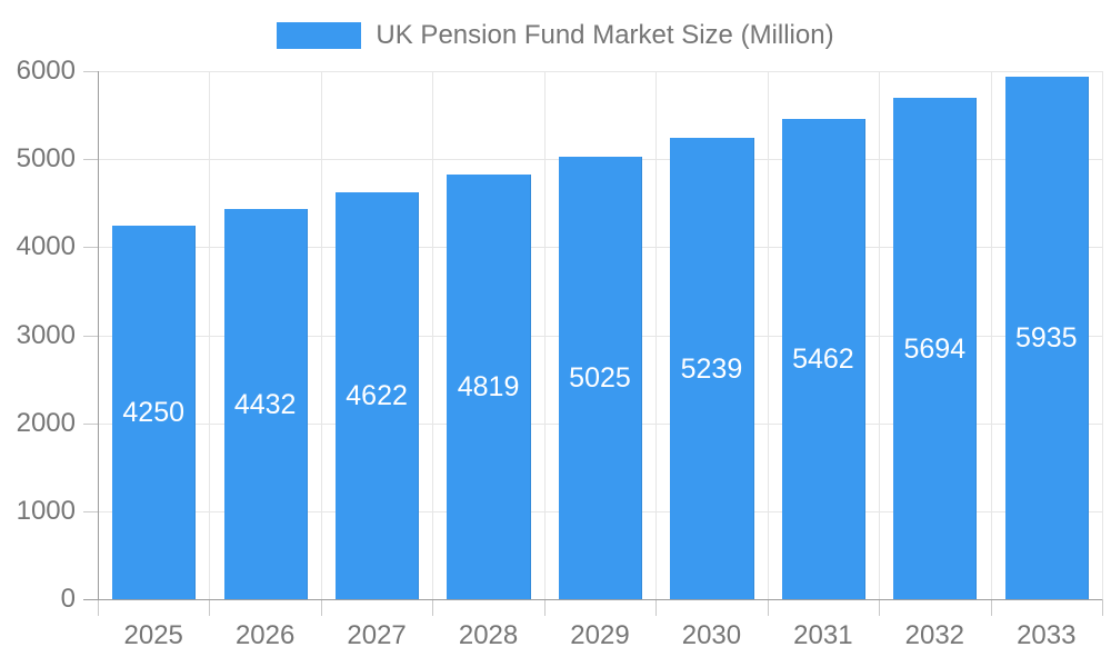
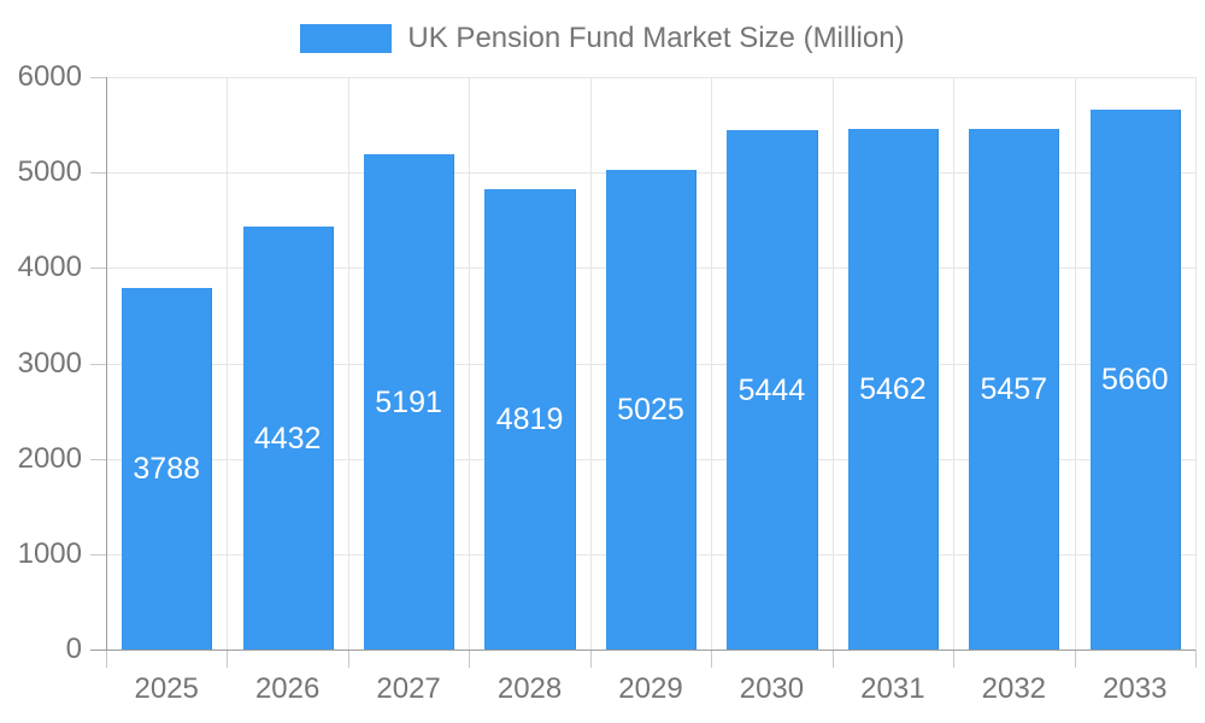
2025: 4250 -> 3788
2027: 4622 -> 5191
2030: 5239 -> 5444
2032: 5694 -> 5457
2033: 5935 -> 5660
